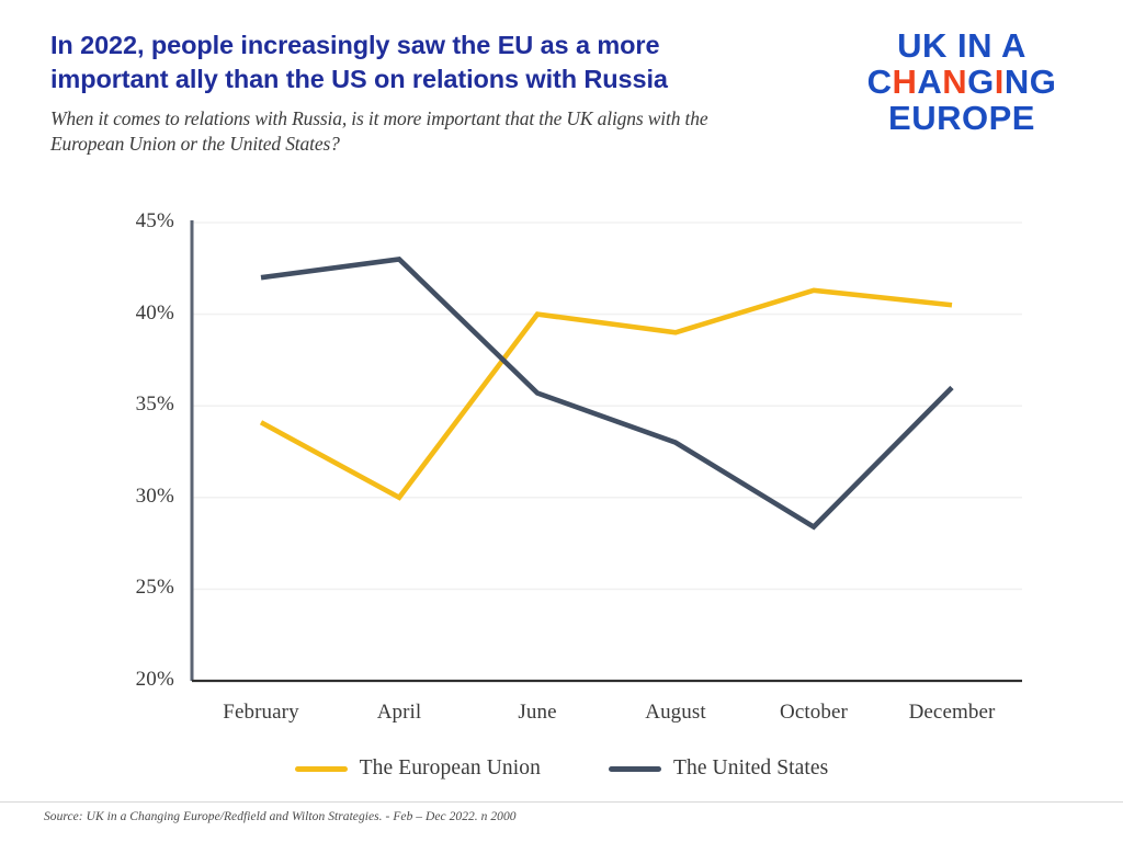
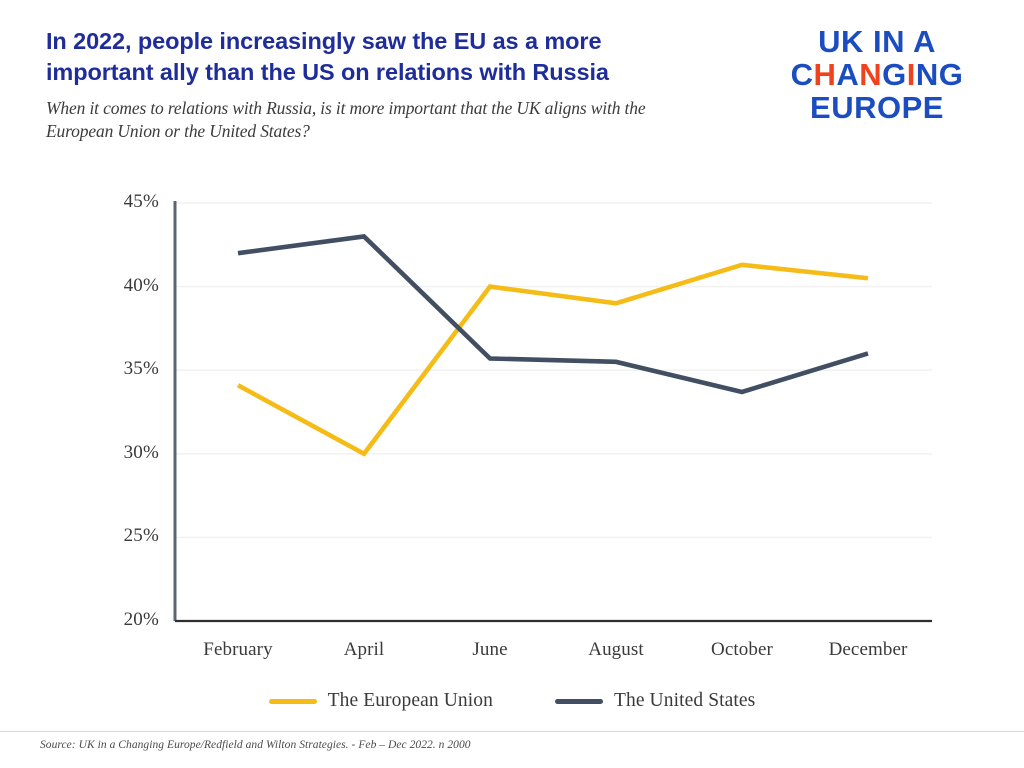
The United States/August: 33.0% -> 35.5%
The United States/October: 28.4% -> 33.7%
